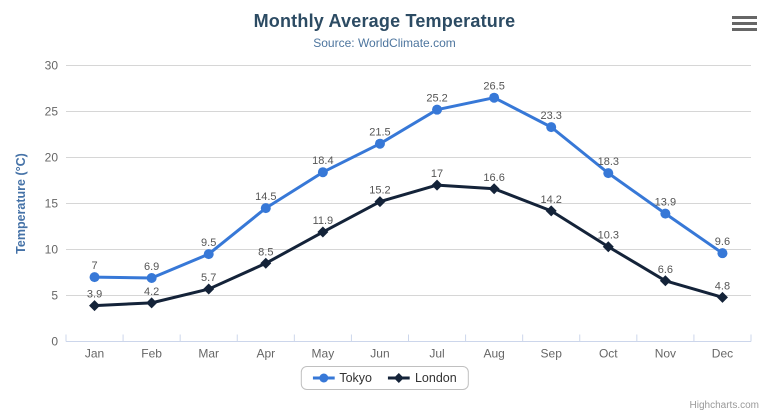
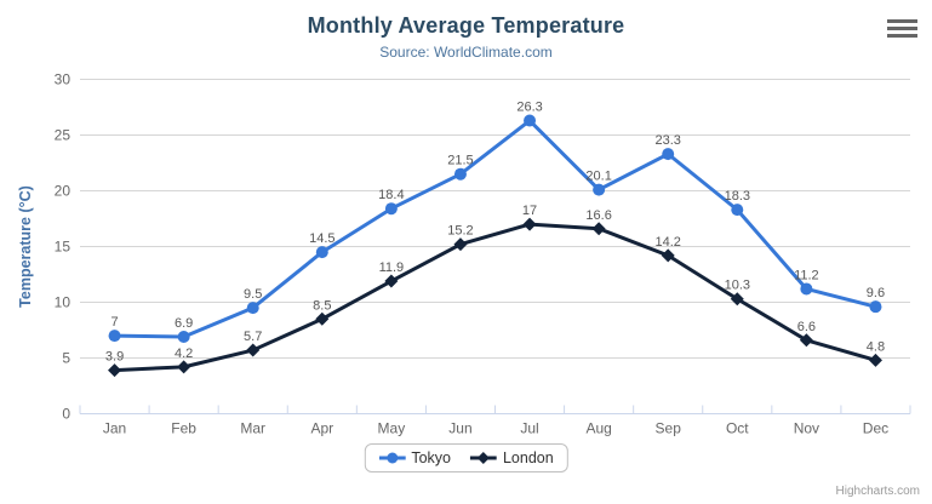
Tokyo/Jul: 25.2 -> 26.3
Tokyo/Aug: 26.5 -> 20.1
Tokyo/Nov: 13.9 -> 11.2
